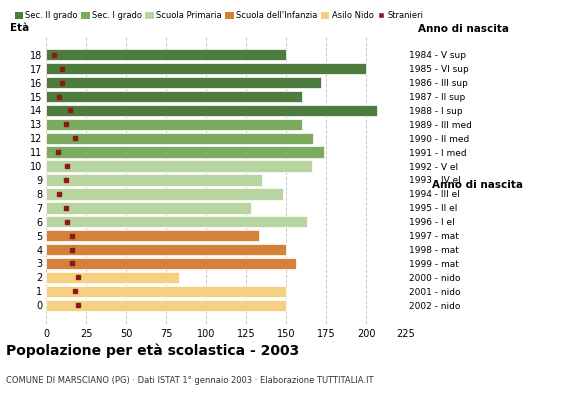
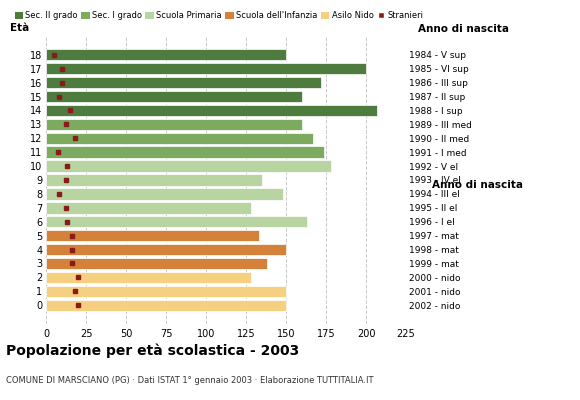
10: 166 -> 178
3: 156 -> 138
2: 83 -> 128
